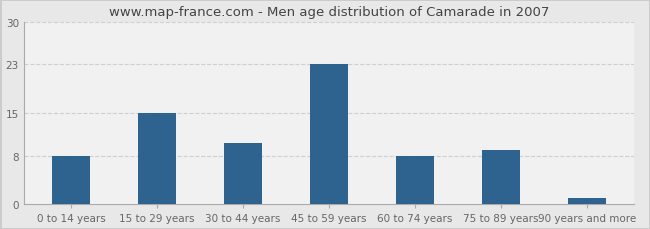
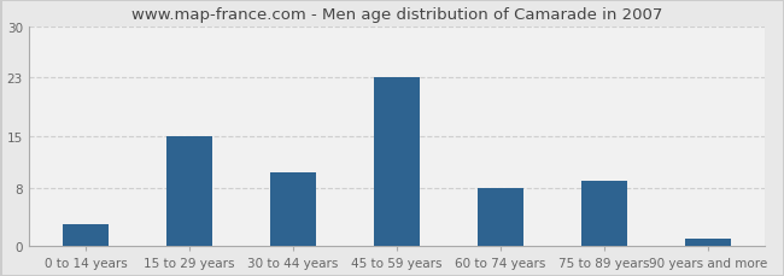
0 to 14 years: 8 -> 3
